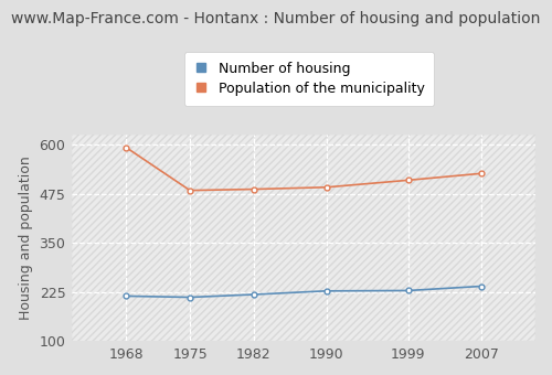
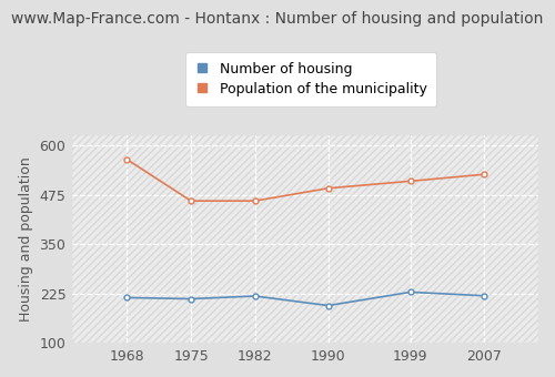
Population of the municipality/1968: 593 -> 565
Population of the municipality/1975: 484 -> 460
Population of the municipality/1982: 487 -> 460
Number of housing/1990: 228 -> 195
Number of housing/2007: 240 -> 220
